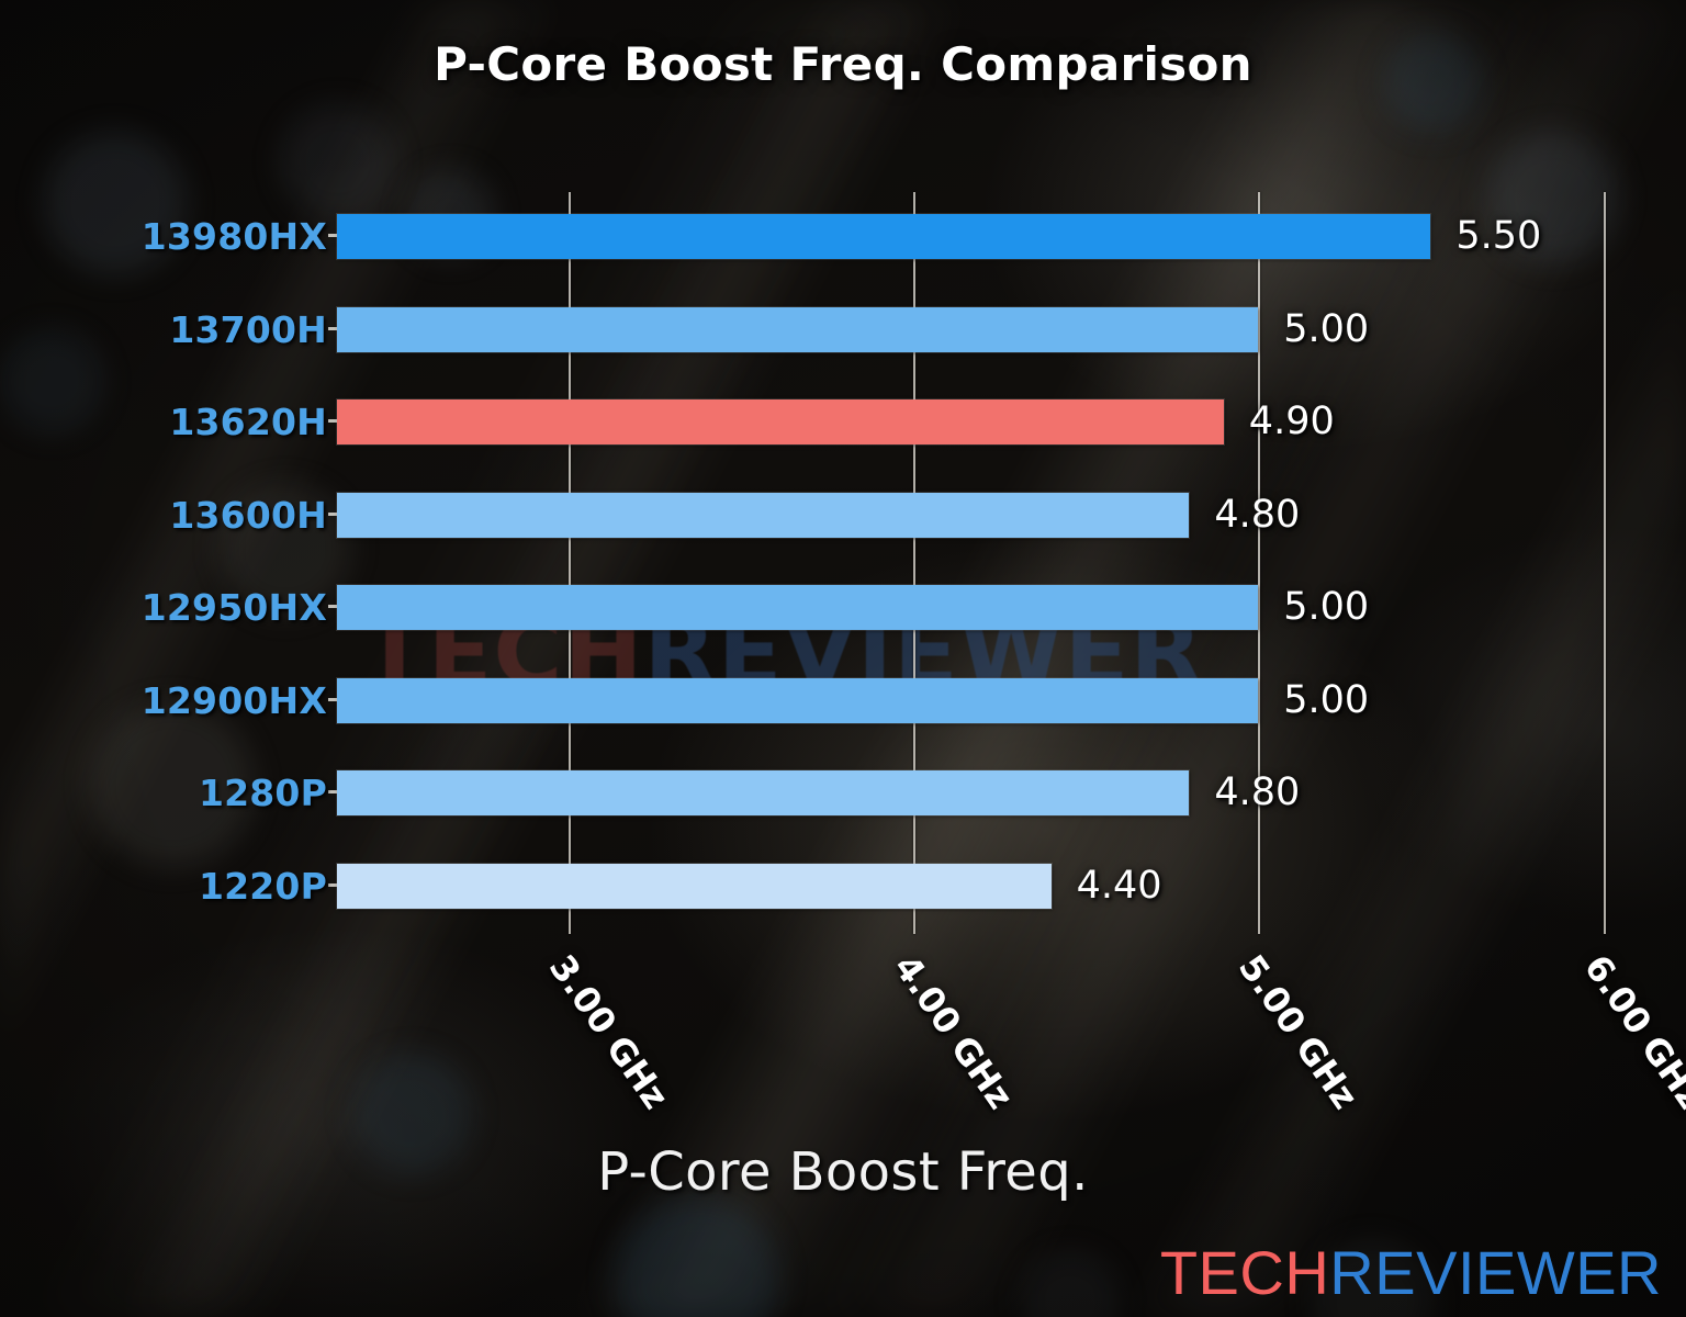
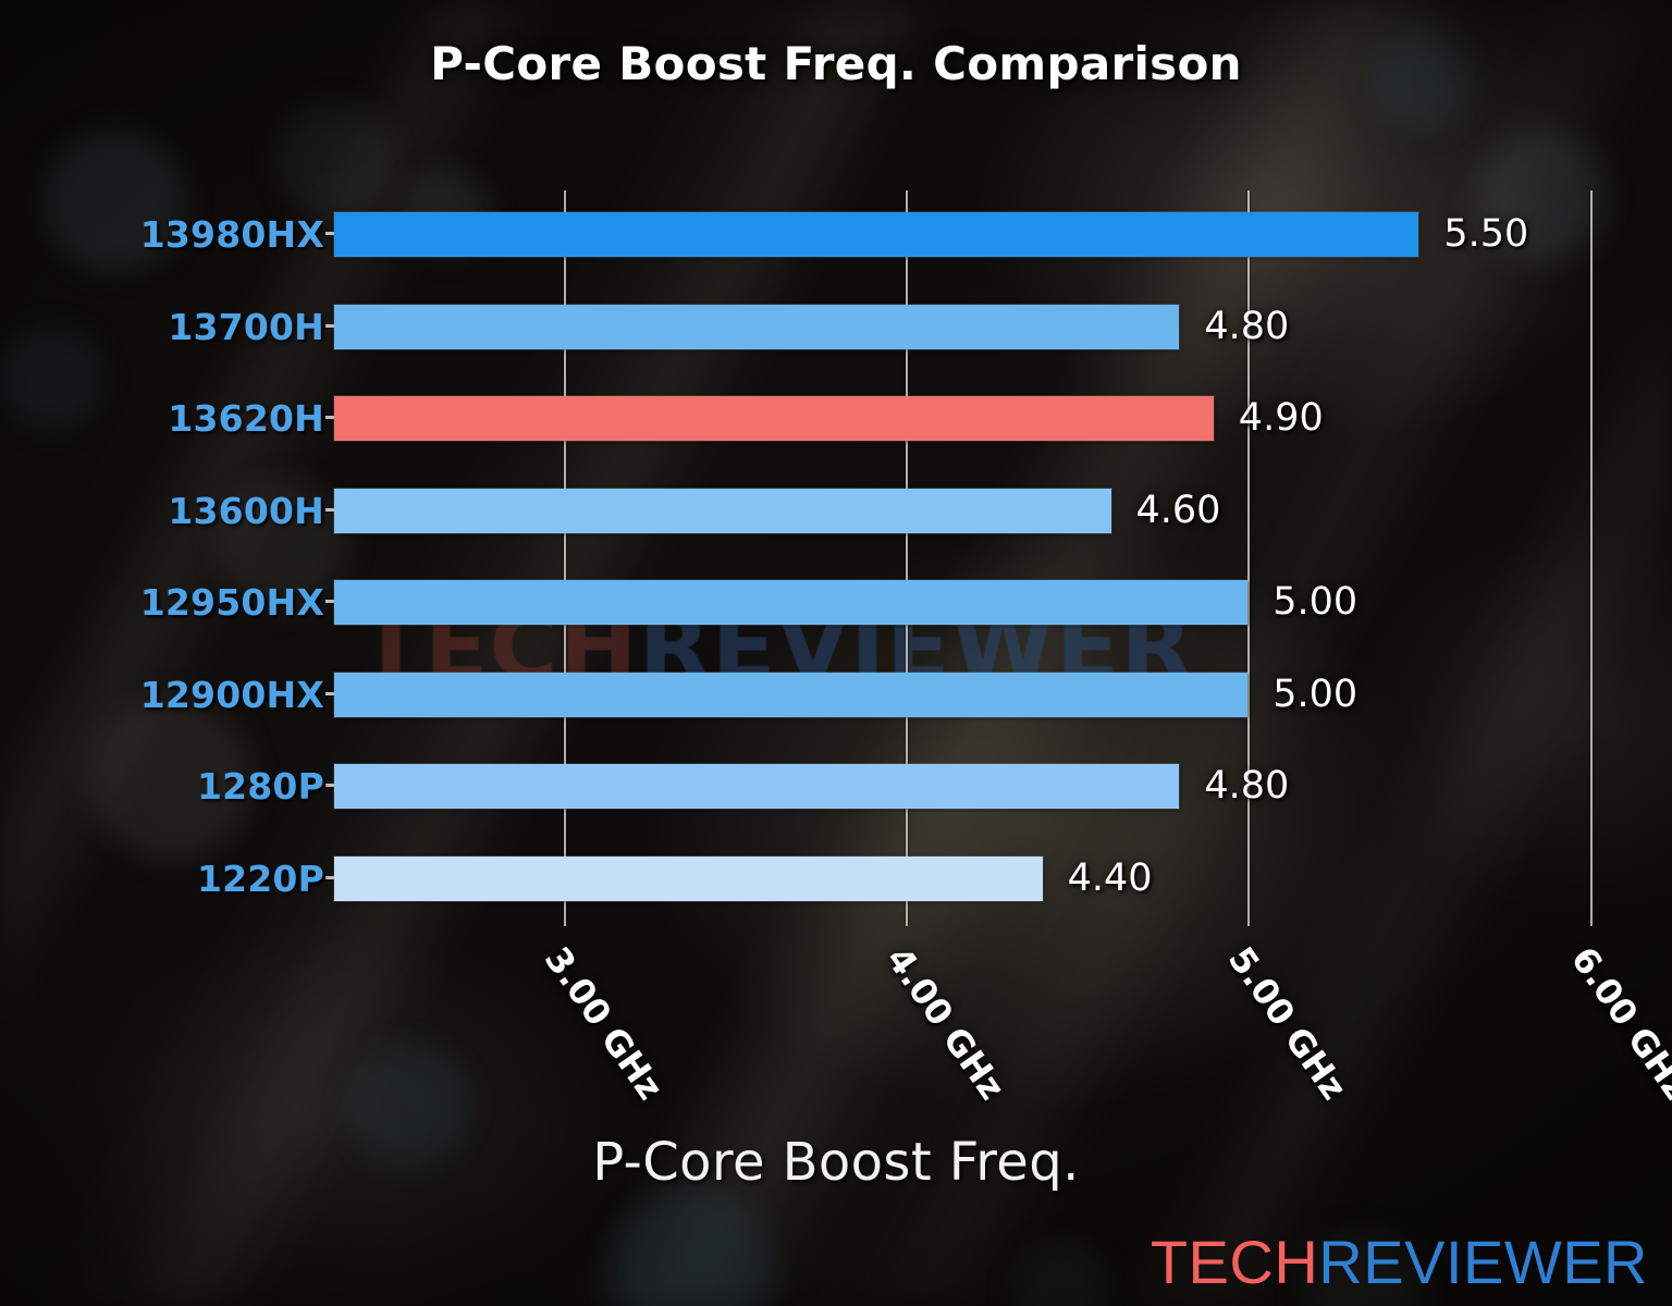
13700H: 5.00 -> 4.80
13600H: 4.80 -> 4.60
